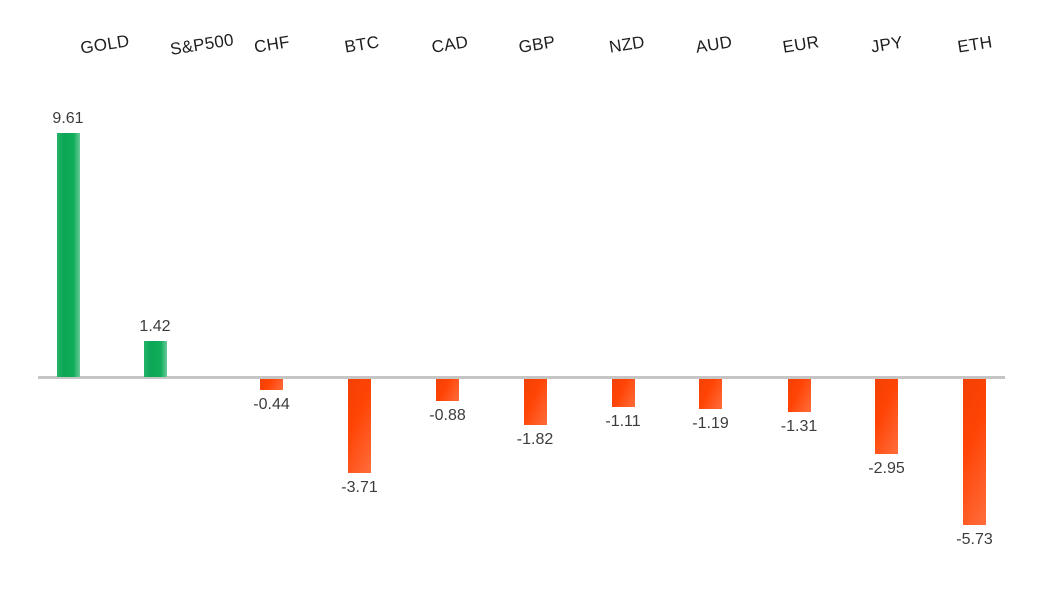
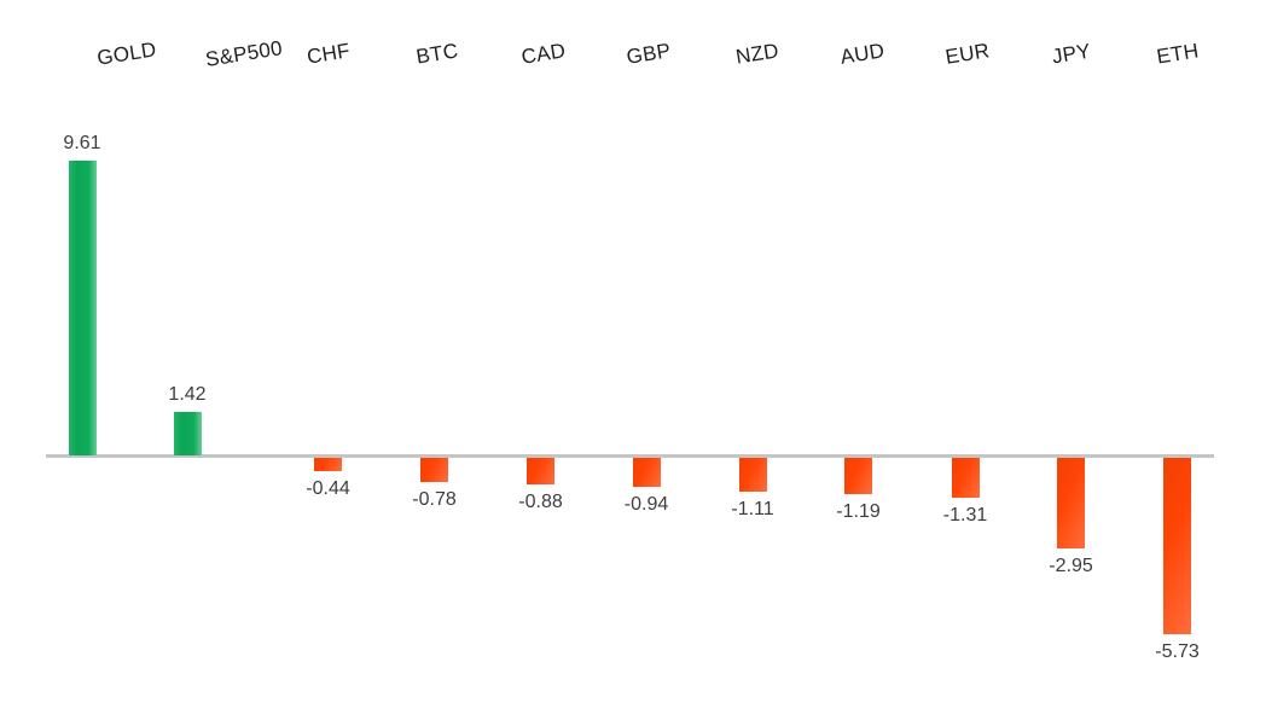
BTC: -3.71 -> -0.78
GBP: -1.82 -> -0.94
